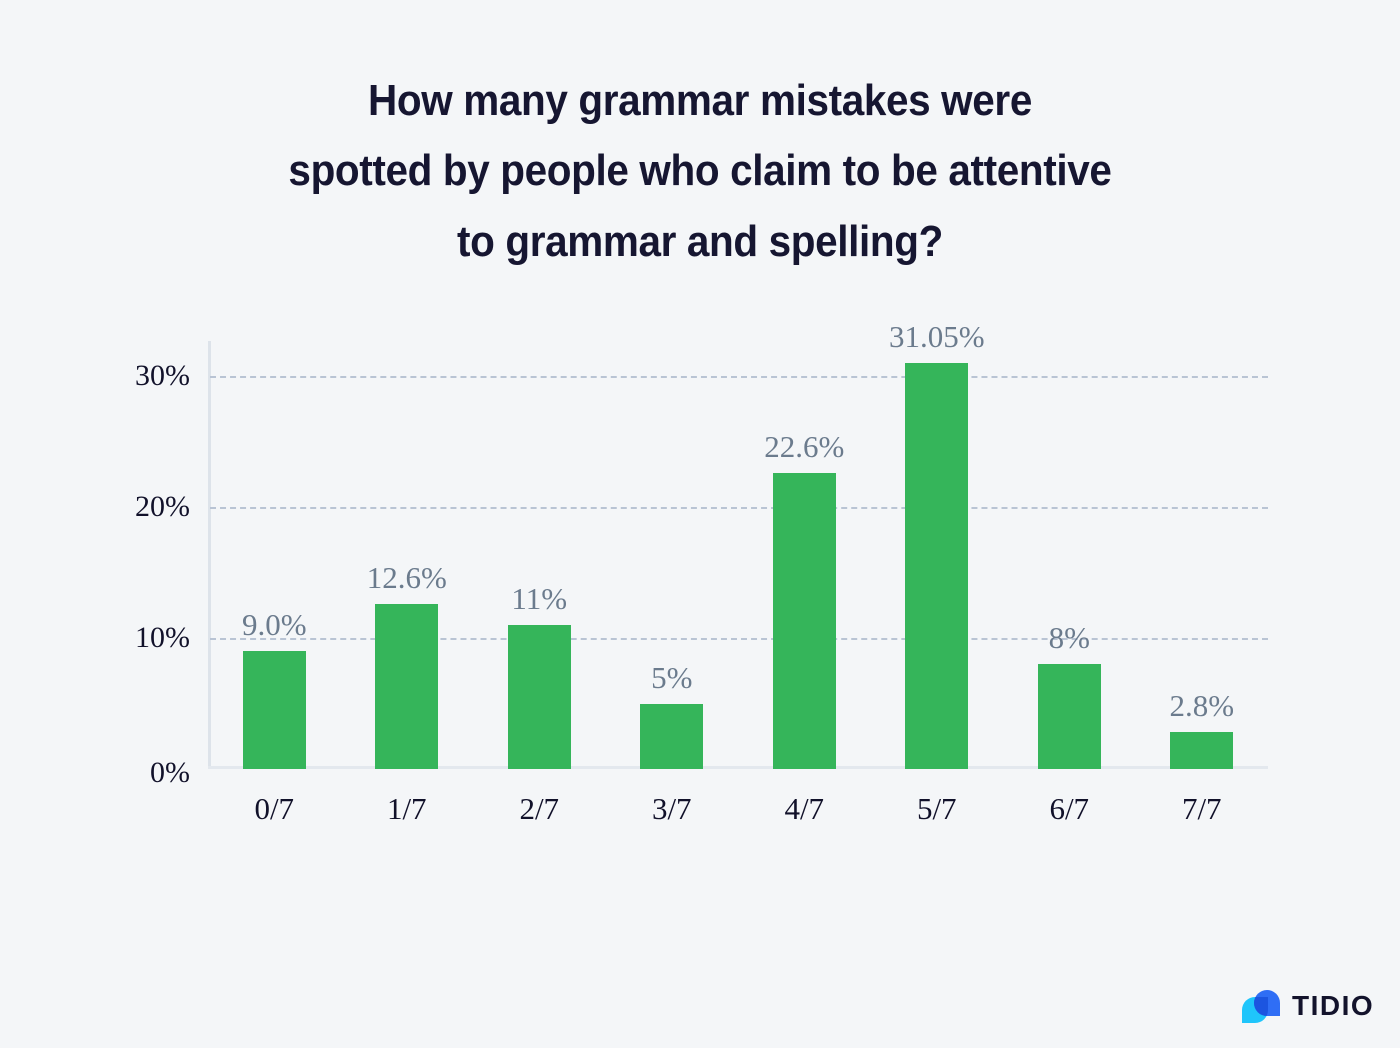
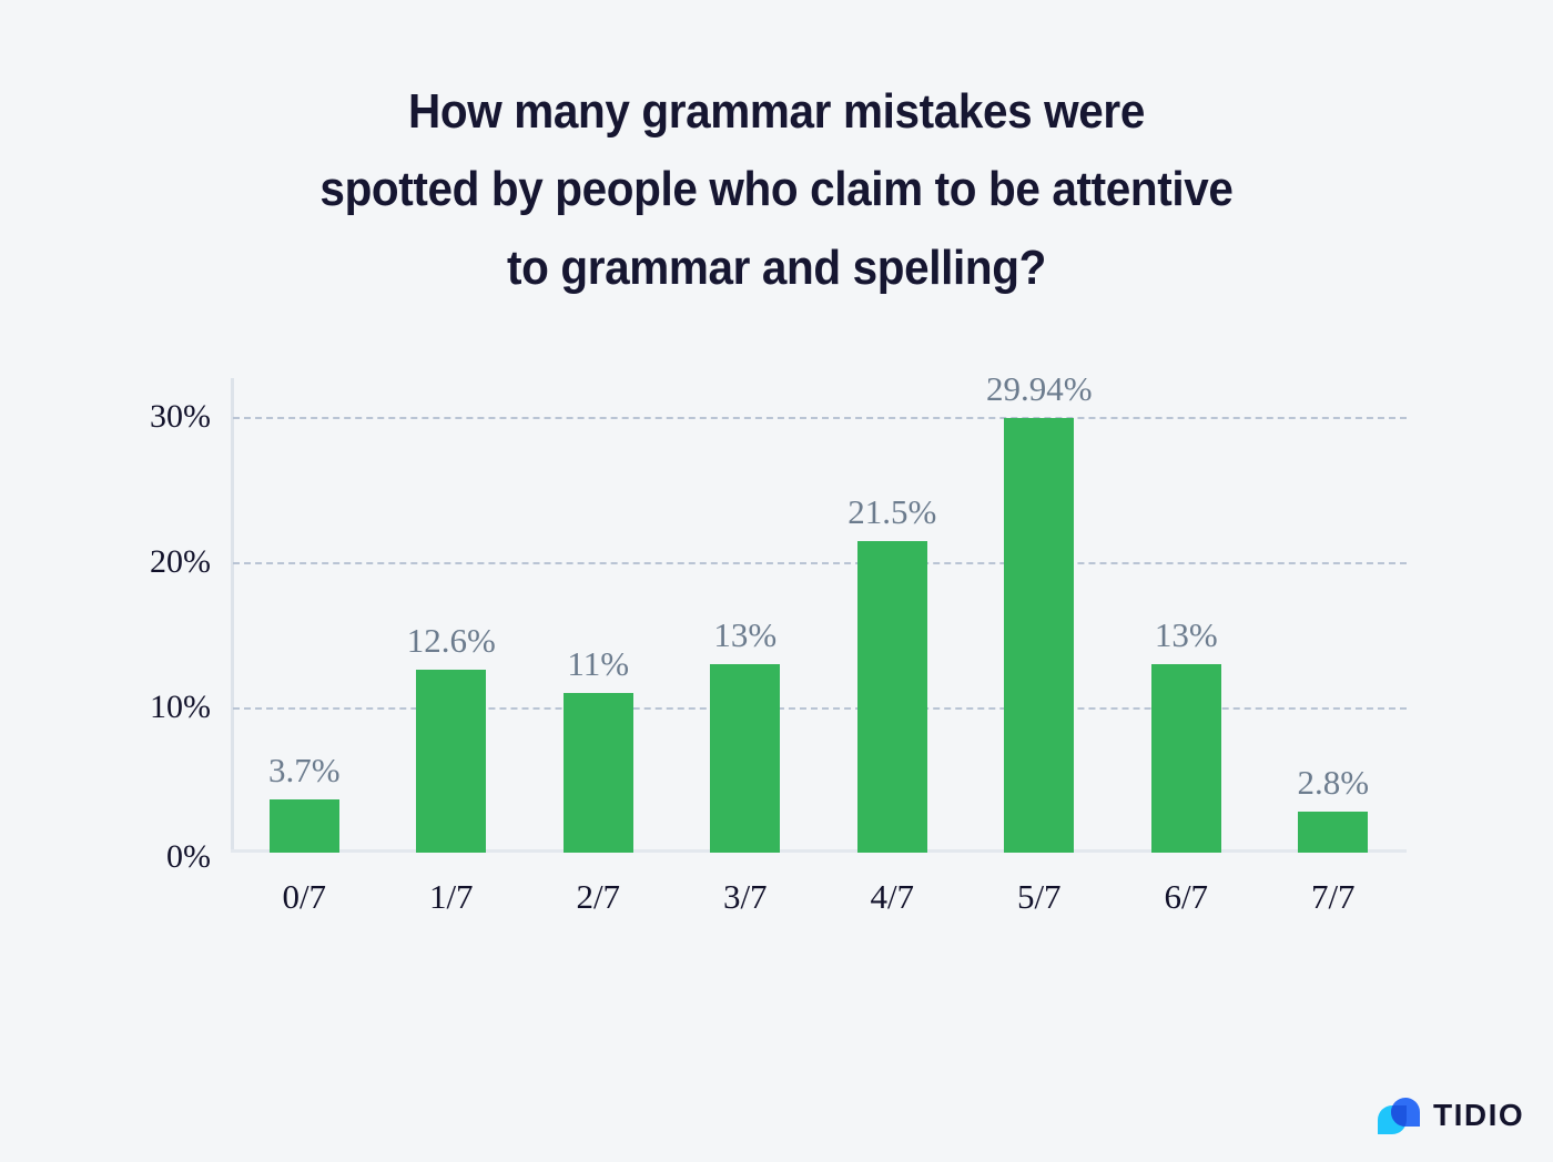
0/7: 9.0% -> 3.7%
3/7: 5% -> 13%
4/7: 22.6% -> 21.5%
5/7: 31.05% -> 29.94%
6/7: 8% -> 13%
